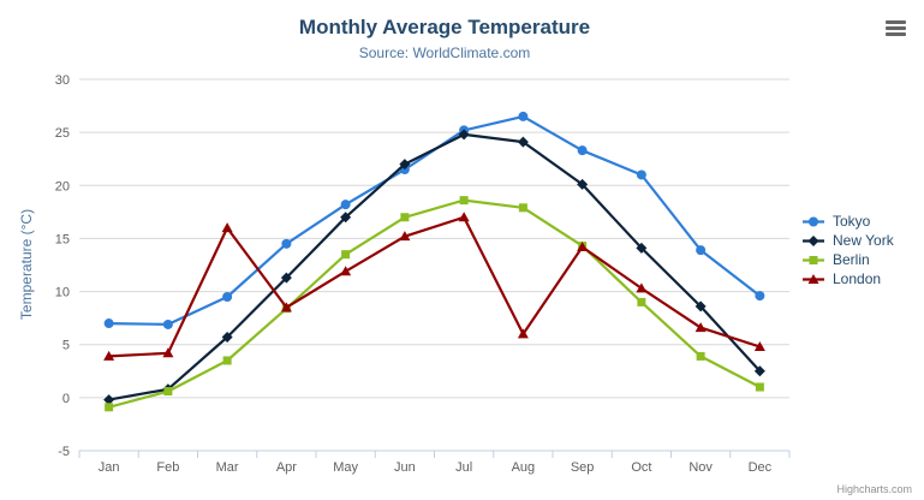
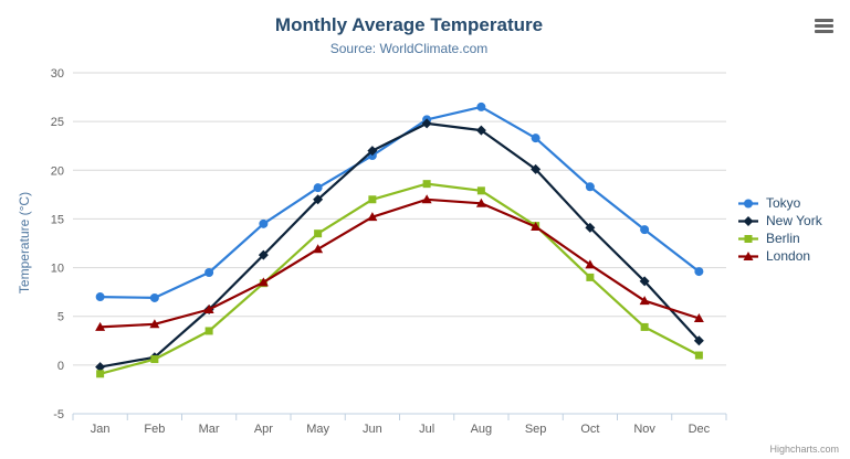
London/Mar: 16 -> 6
London/Aug: 6 -> 17
Tokyo/Oct: 21 -> 18
